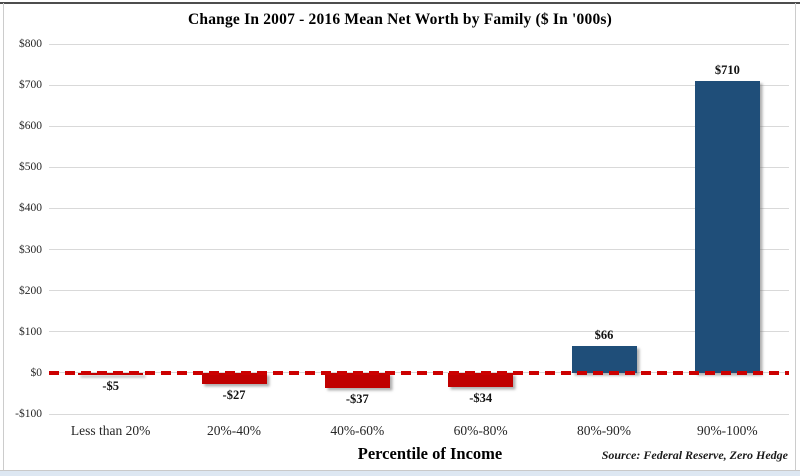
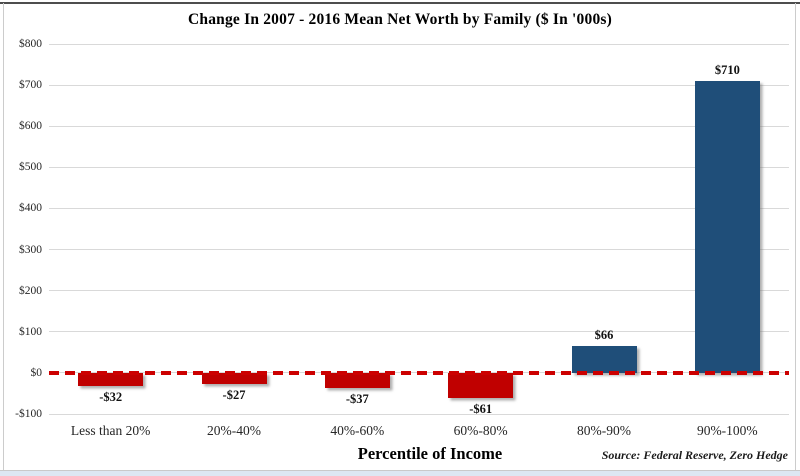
Less than 20%: -$5 -> -$32
60%-80%: -$34 -> -$61
